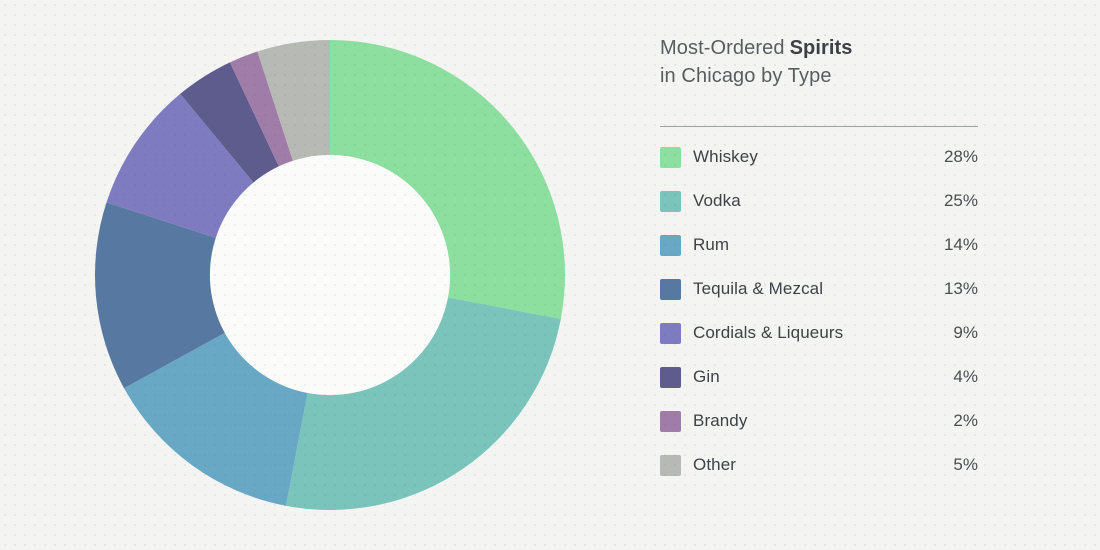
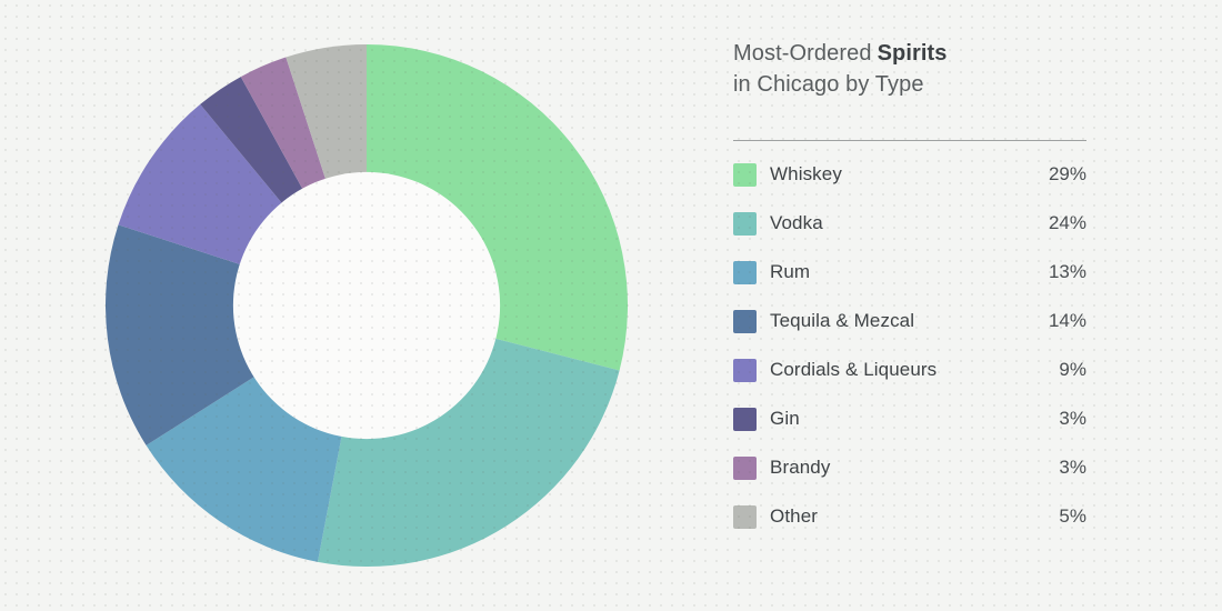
Whiskey: 28% -> 29%
Vodka: 25% -> 24%
Rum: 14% -> 13%
Tequila & Mezcal: 13% -> 14%
Gin: 4% -> 3%
Brandy: 2% -> 3%
